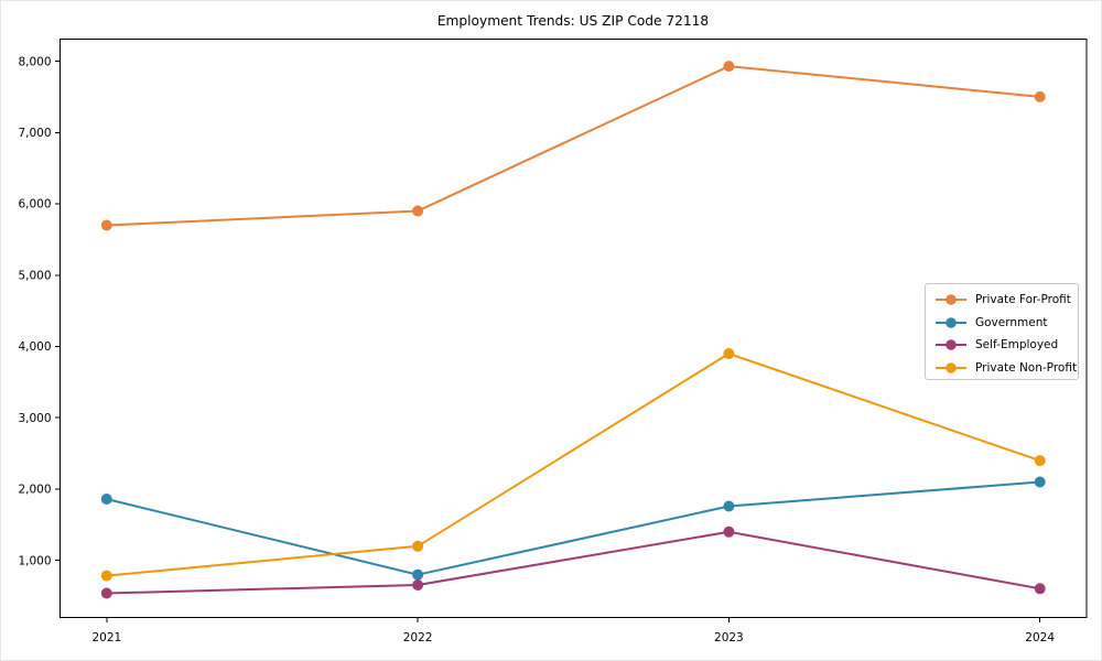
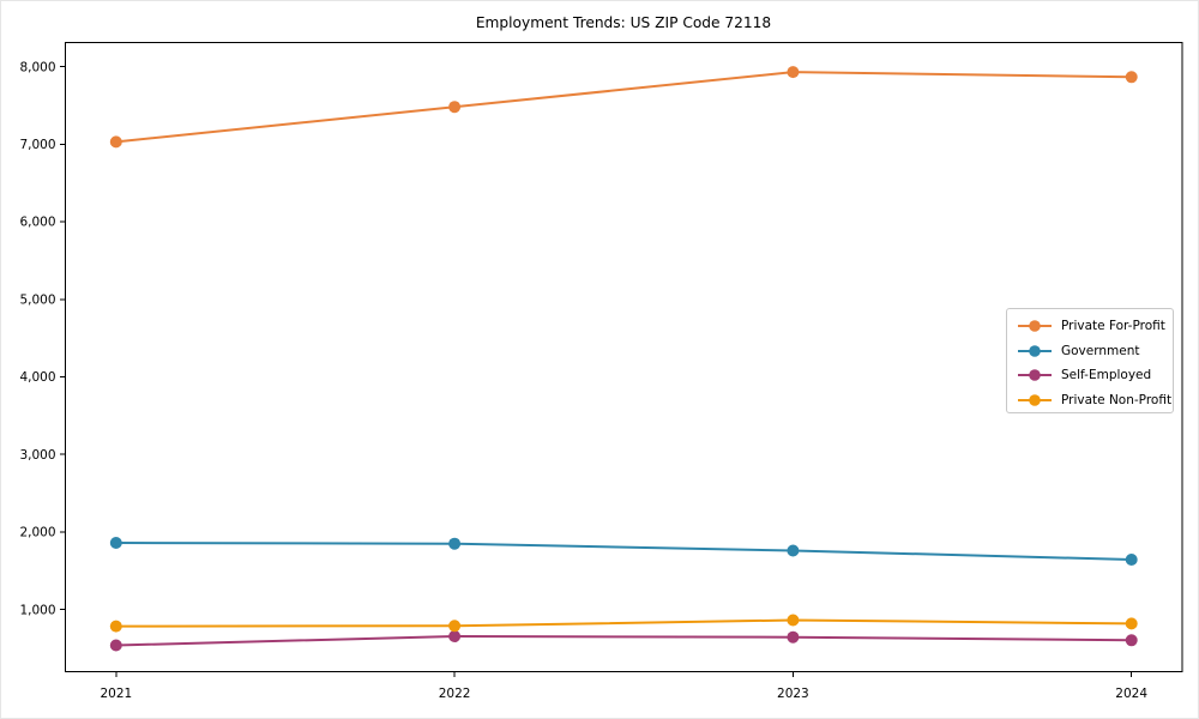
Private For-Profit/2021: 5700 -> 7000
Private For-Profit/2022: 5900 -> 7500
Government/2022: 800 -> 1800
Private Non-Profit/2022: 1200 -> 800
Self-Employed/2023: 1400 -> 600
Private Non-Profit/2023: 3900 -> 900
Private For-Profit/2024: 7500 -> 7900
Government/2024: 2100 -> 1600
Private Non-Profit/2024: 2400 -> 800
